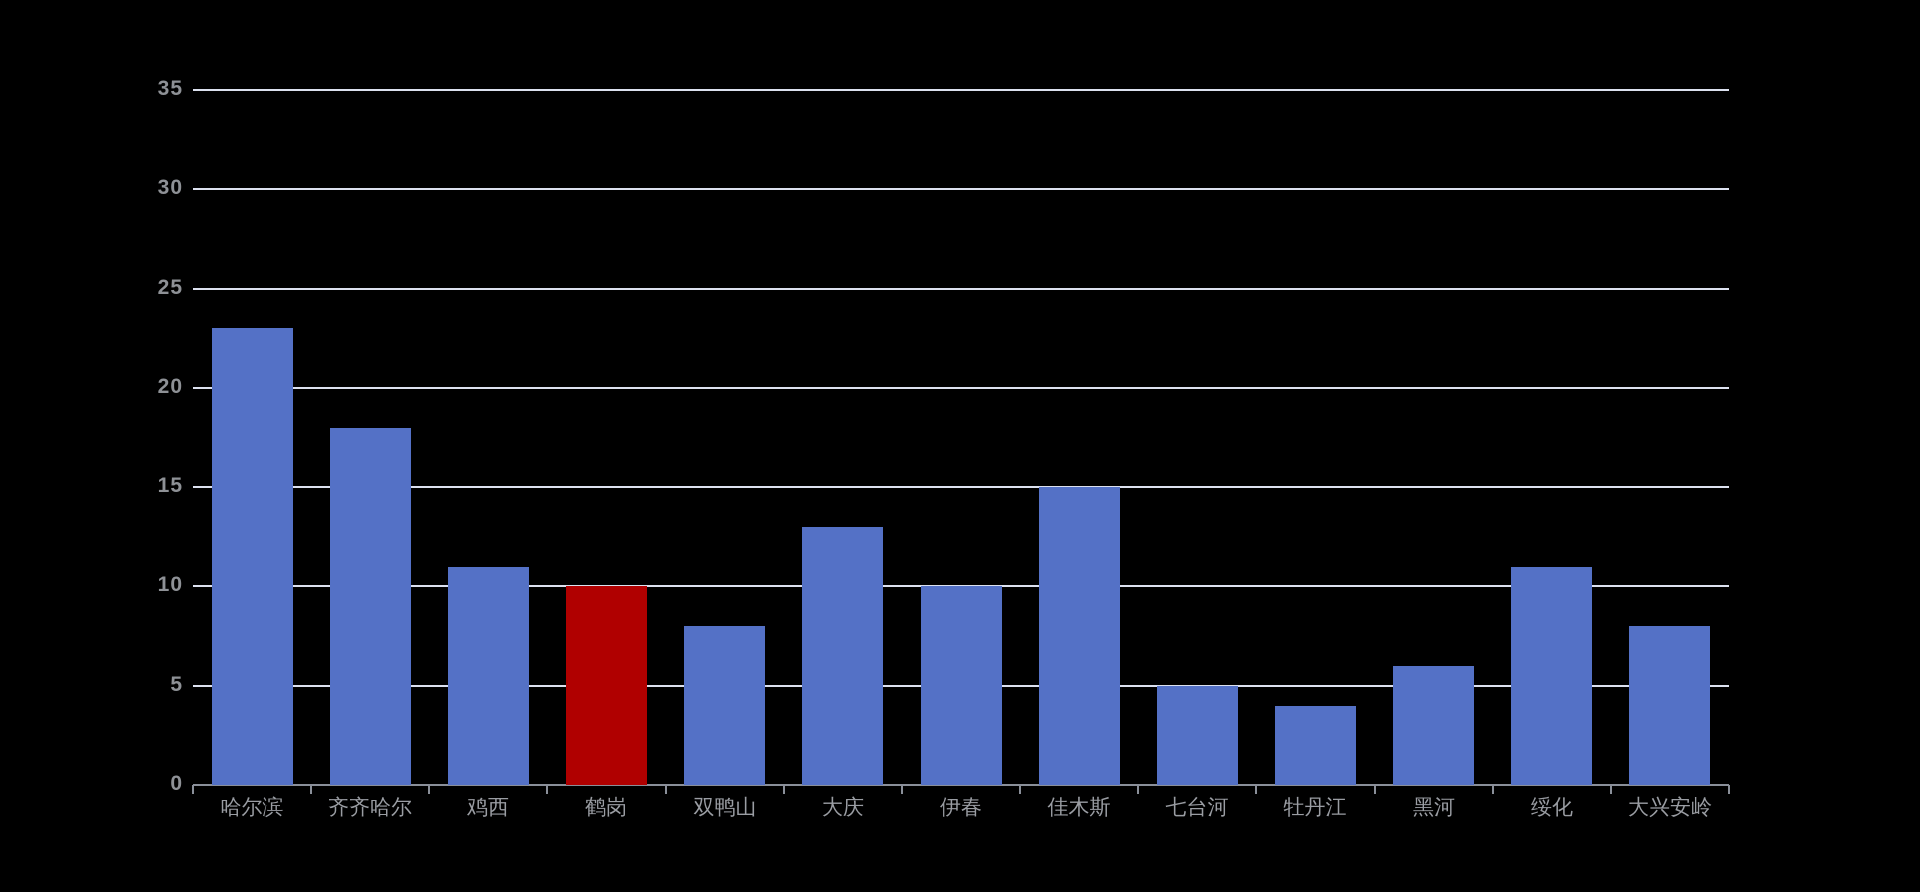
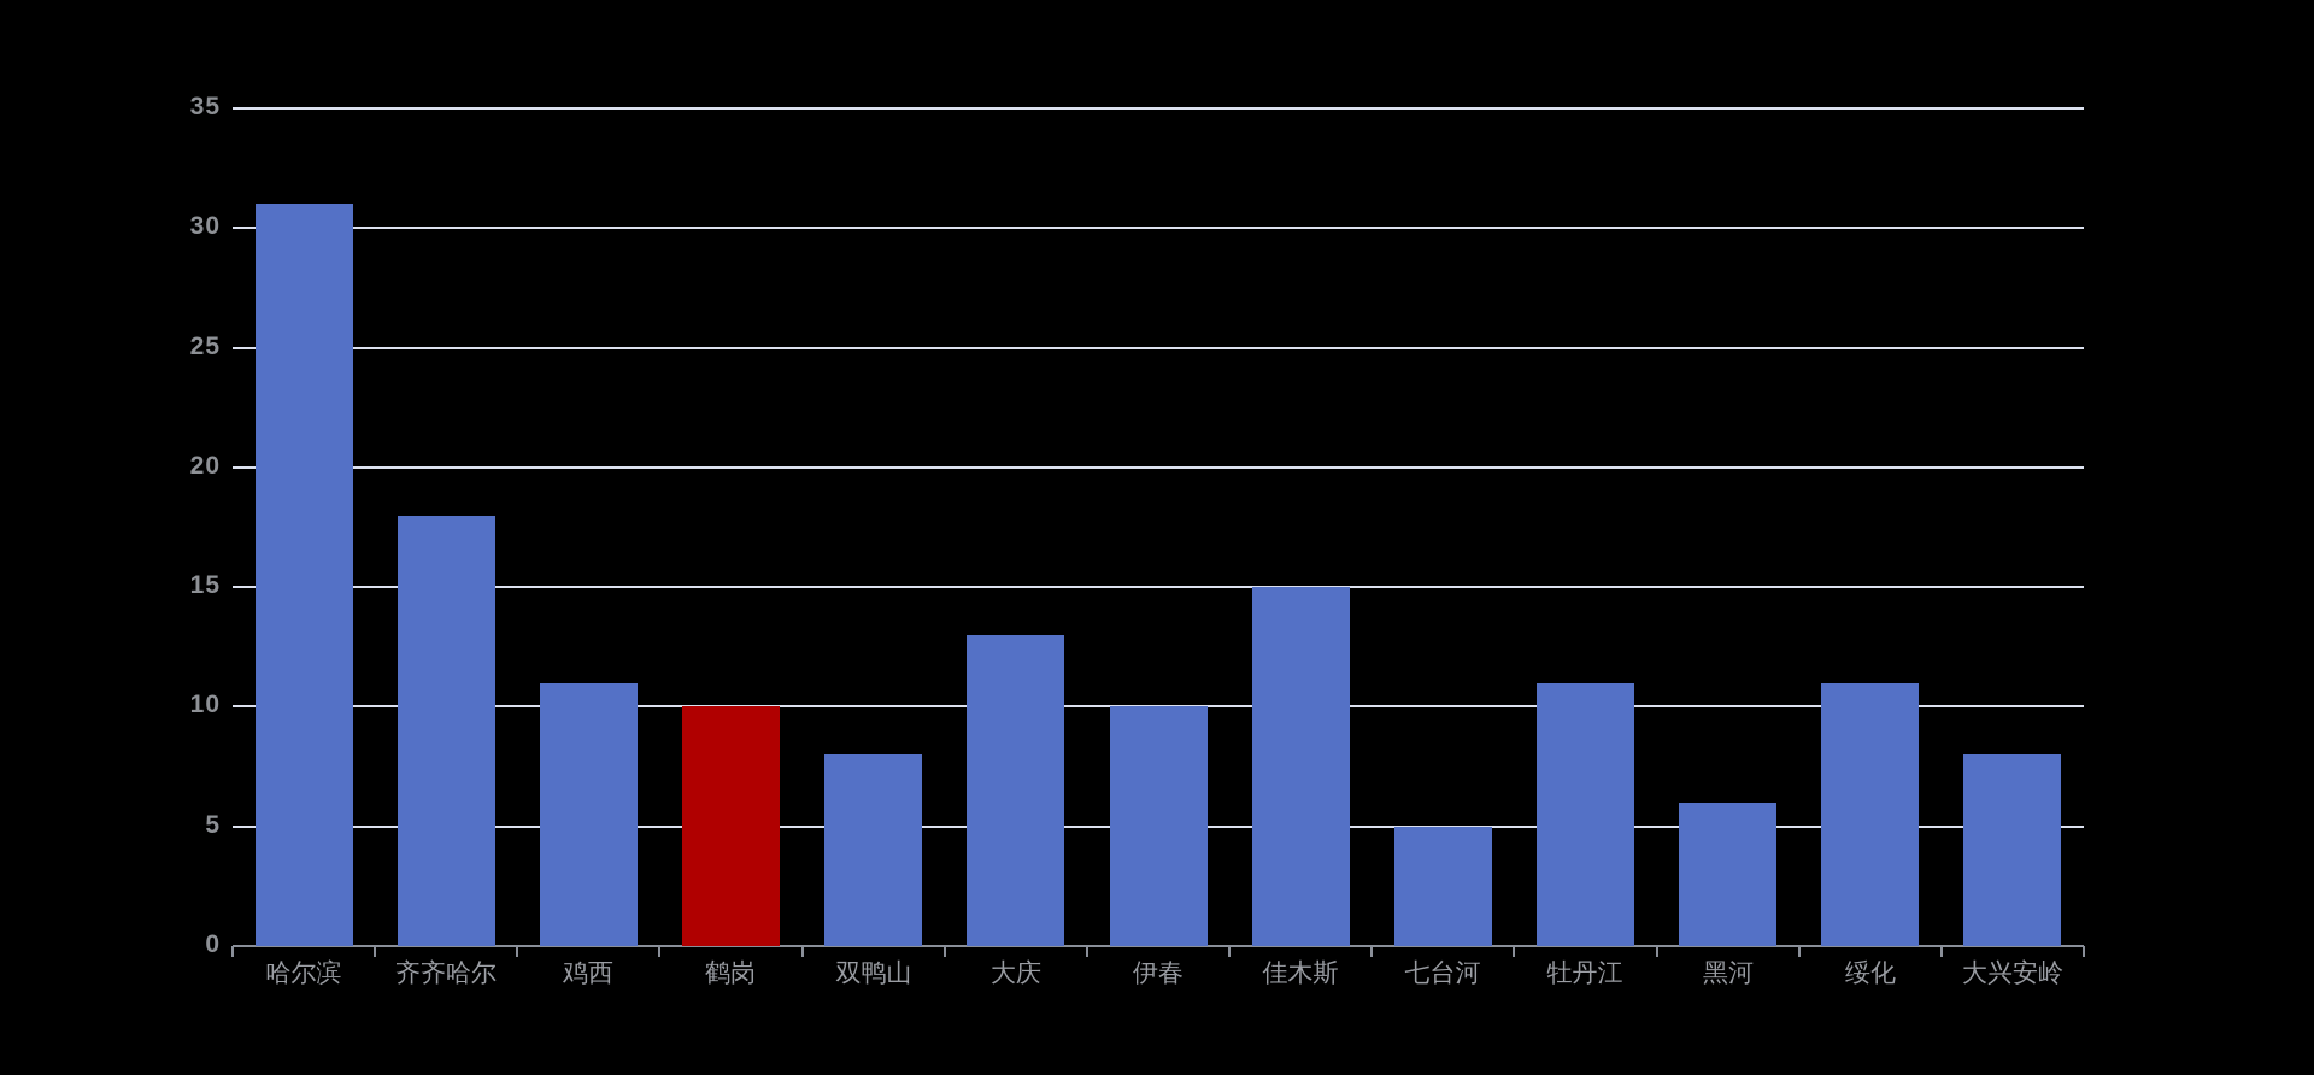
哈尔滨: 23 -> 31
牡丹江: 4 -> 11
